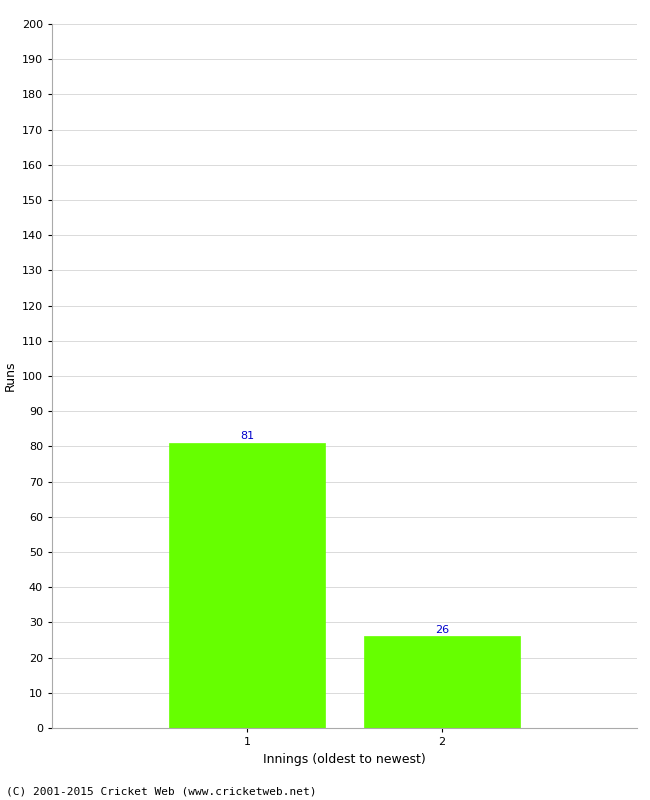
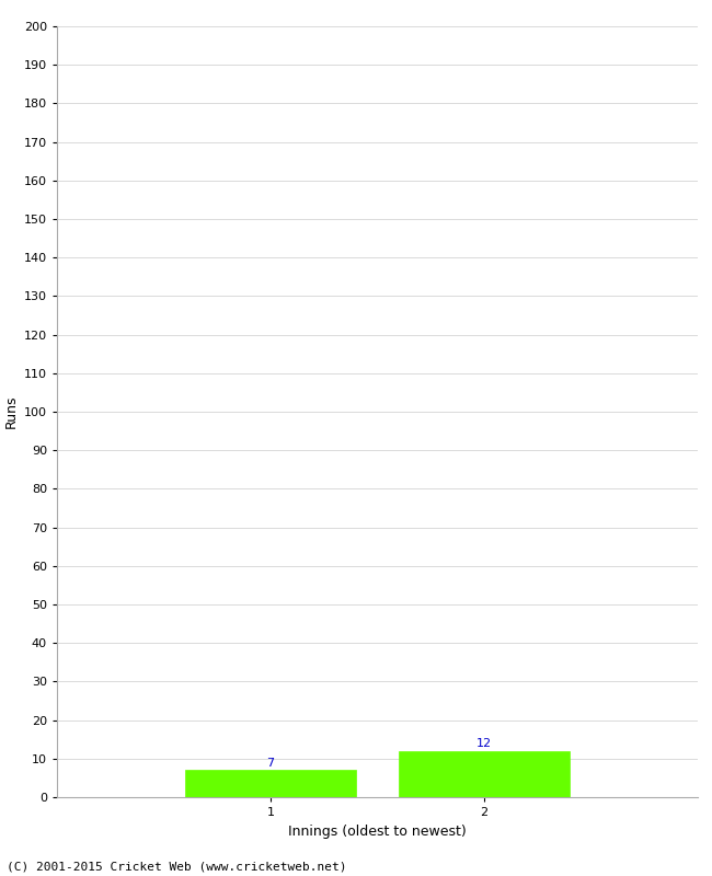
1: 81 -> 7
2: 26 -> 12
